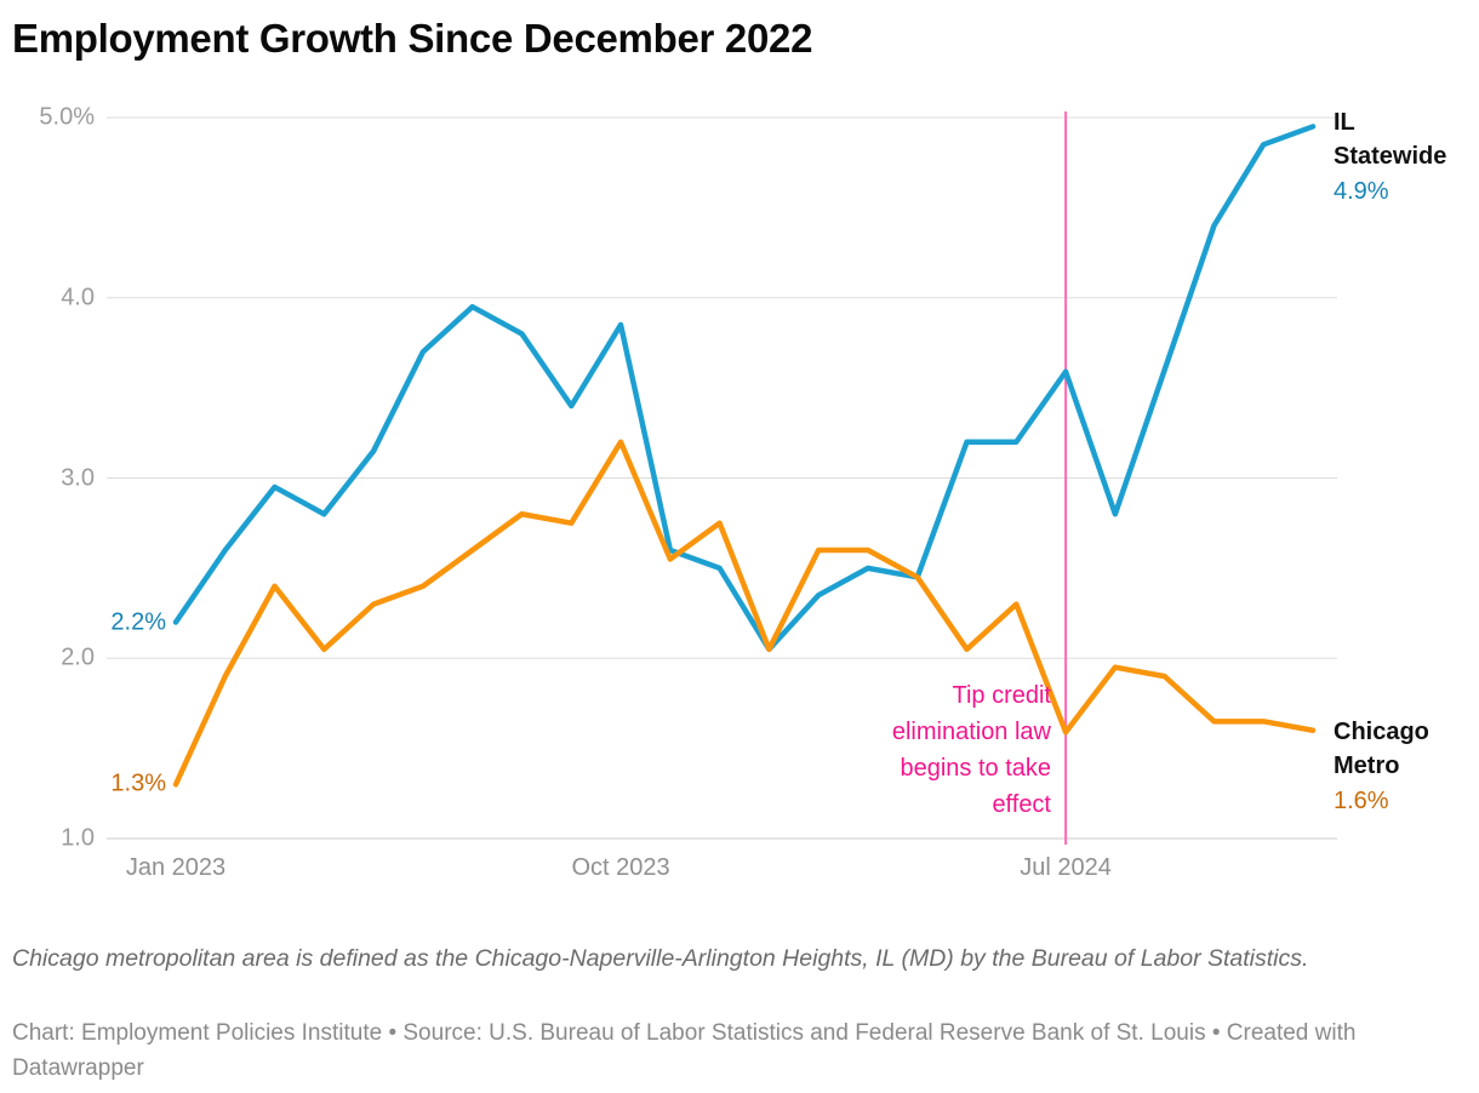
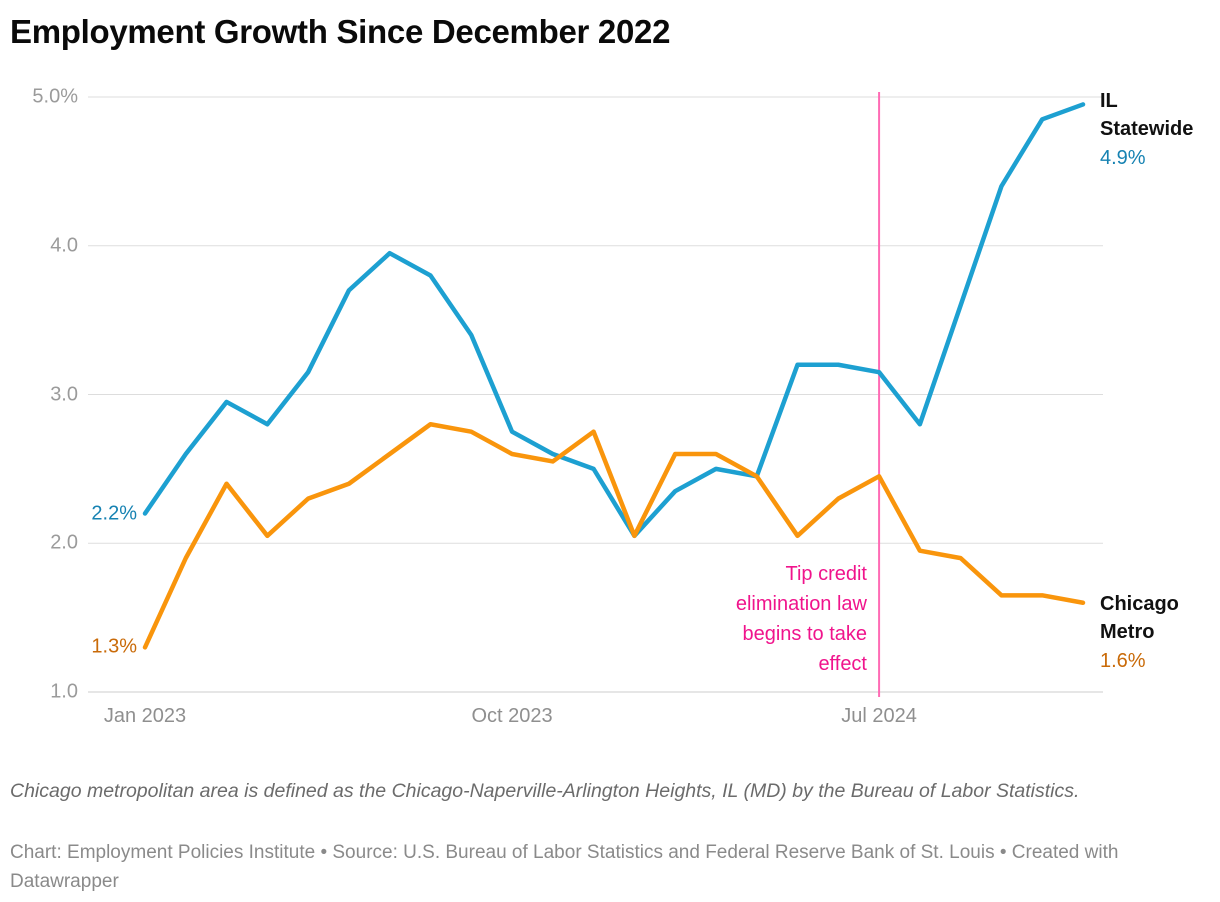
IL Statewide/Oct 2023: 3.85% -> 2.75%
Chicago Metro/Oct 2023: 3.20% -> 2.60%
IL Statewide/Jul 2024: 3.59% -> 3.15%
Chicago Metro/Jul 2024: 1.59% -> 2.45%
